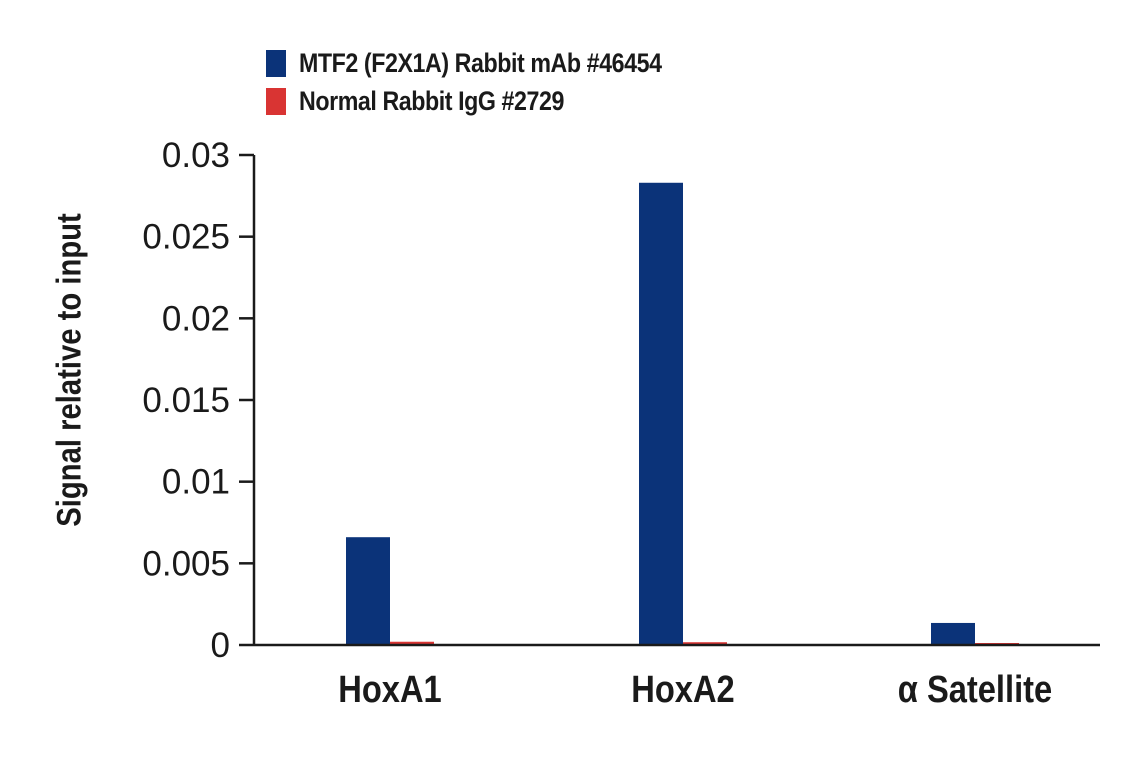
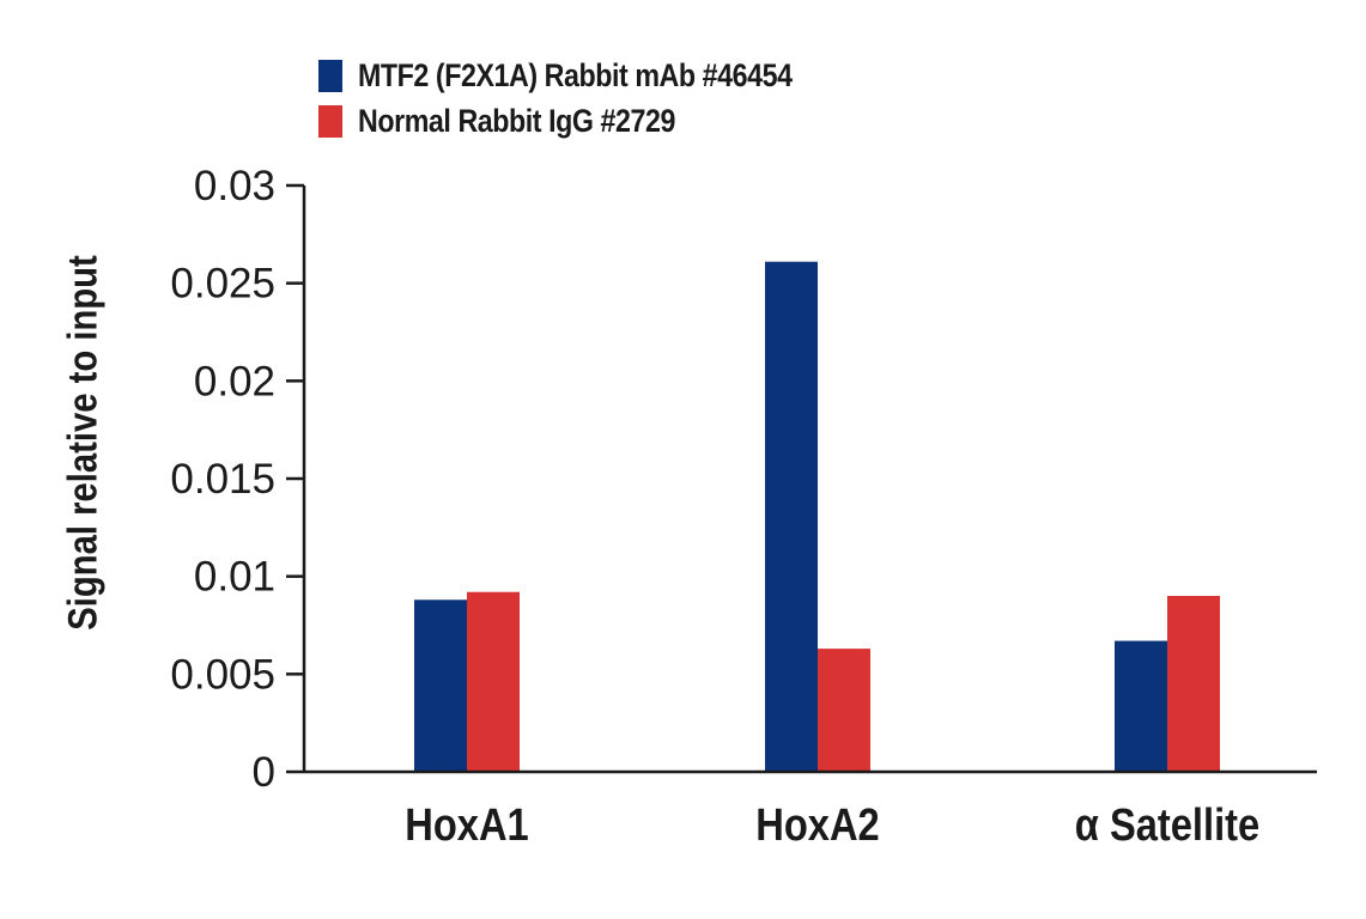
MTF2 (F2X1A) Rabbit mAb #46454/HoxA1: 0.0066 -> 0.0088
Normal Rabbit IgG #2729/HoxA1: 0.0002 -> 0.0092
MTF2 (F2X1A) Rabbit mAb #46454/HoxA2: 0.0283 -> 0.0261
Normal Rabbit IgG #2729/HoxA2: 0.0002 -> 0.0063
MTF2 (F2X1A) Rabbit mAb #46454/α Satellite: 0.0014 -> 0.0067
Normal Rabbit IgG #2729/α Satellite: 0.0001 -> 0.0090
